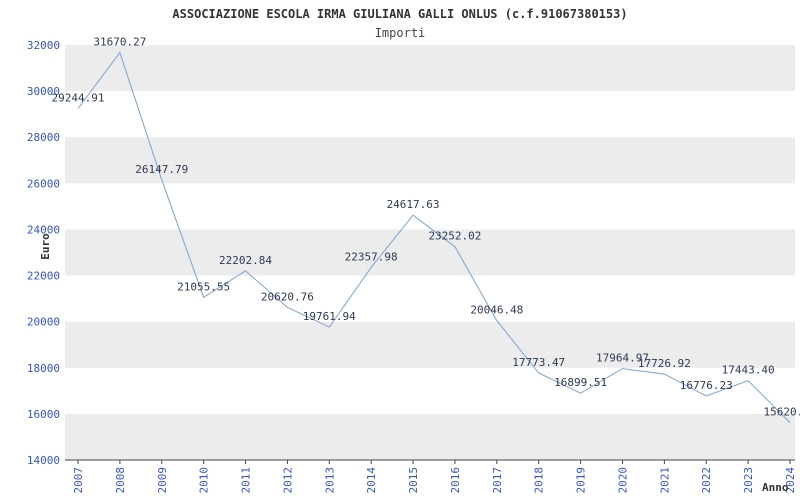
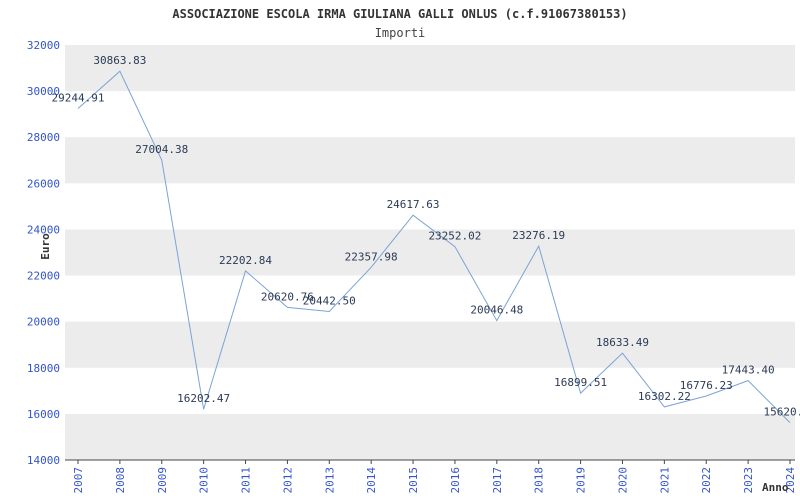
2008: 31670.27 -> 30863.83
2009: 26147.79 -> 27004.38
2010: 21055.55 -> 16202.47
2013: 19761.94 -> 20442.50
2018: 17773.47 -> 23276.19
2020: 17964.97 -> 18633.49
2021: 17726.92 -> 16302.22
